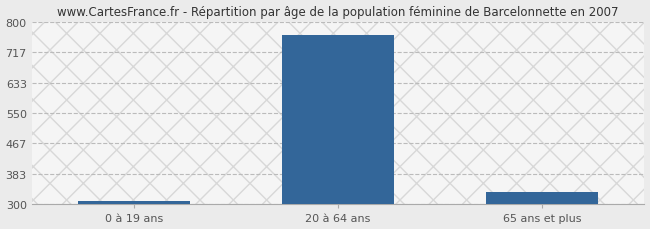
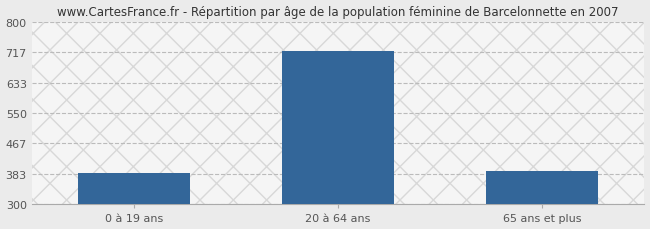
0 à 19 ans: 308 -> 385
20 à 64 ans: 763 -> 720
65 ans et plus: 335 -> 390
